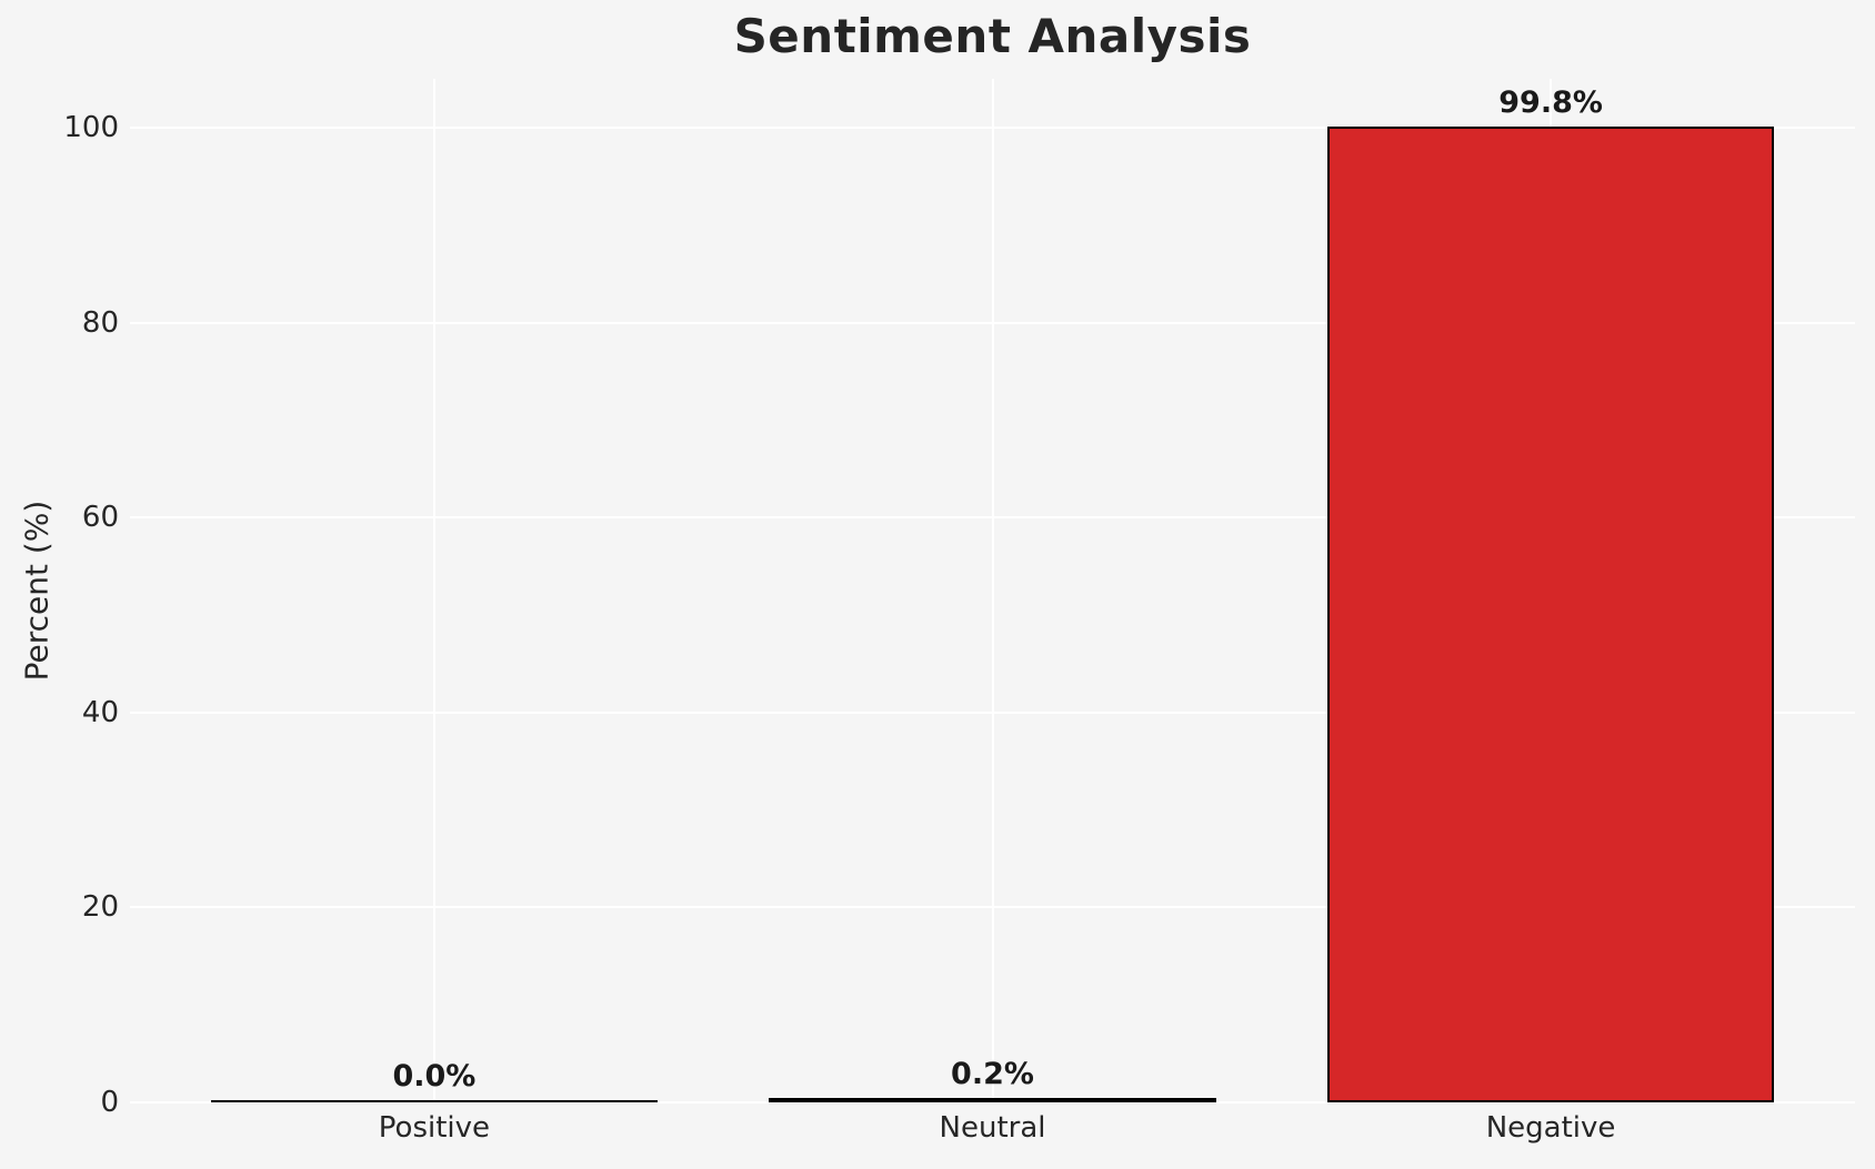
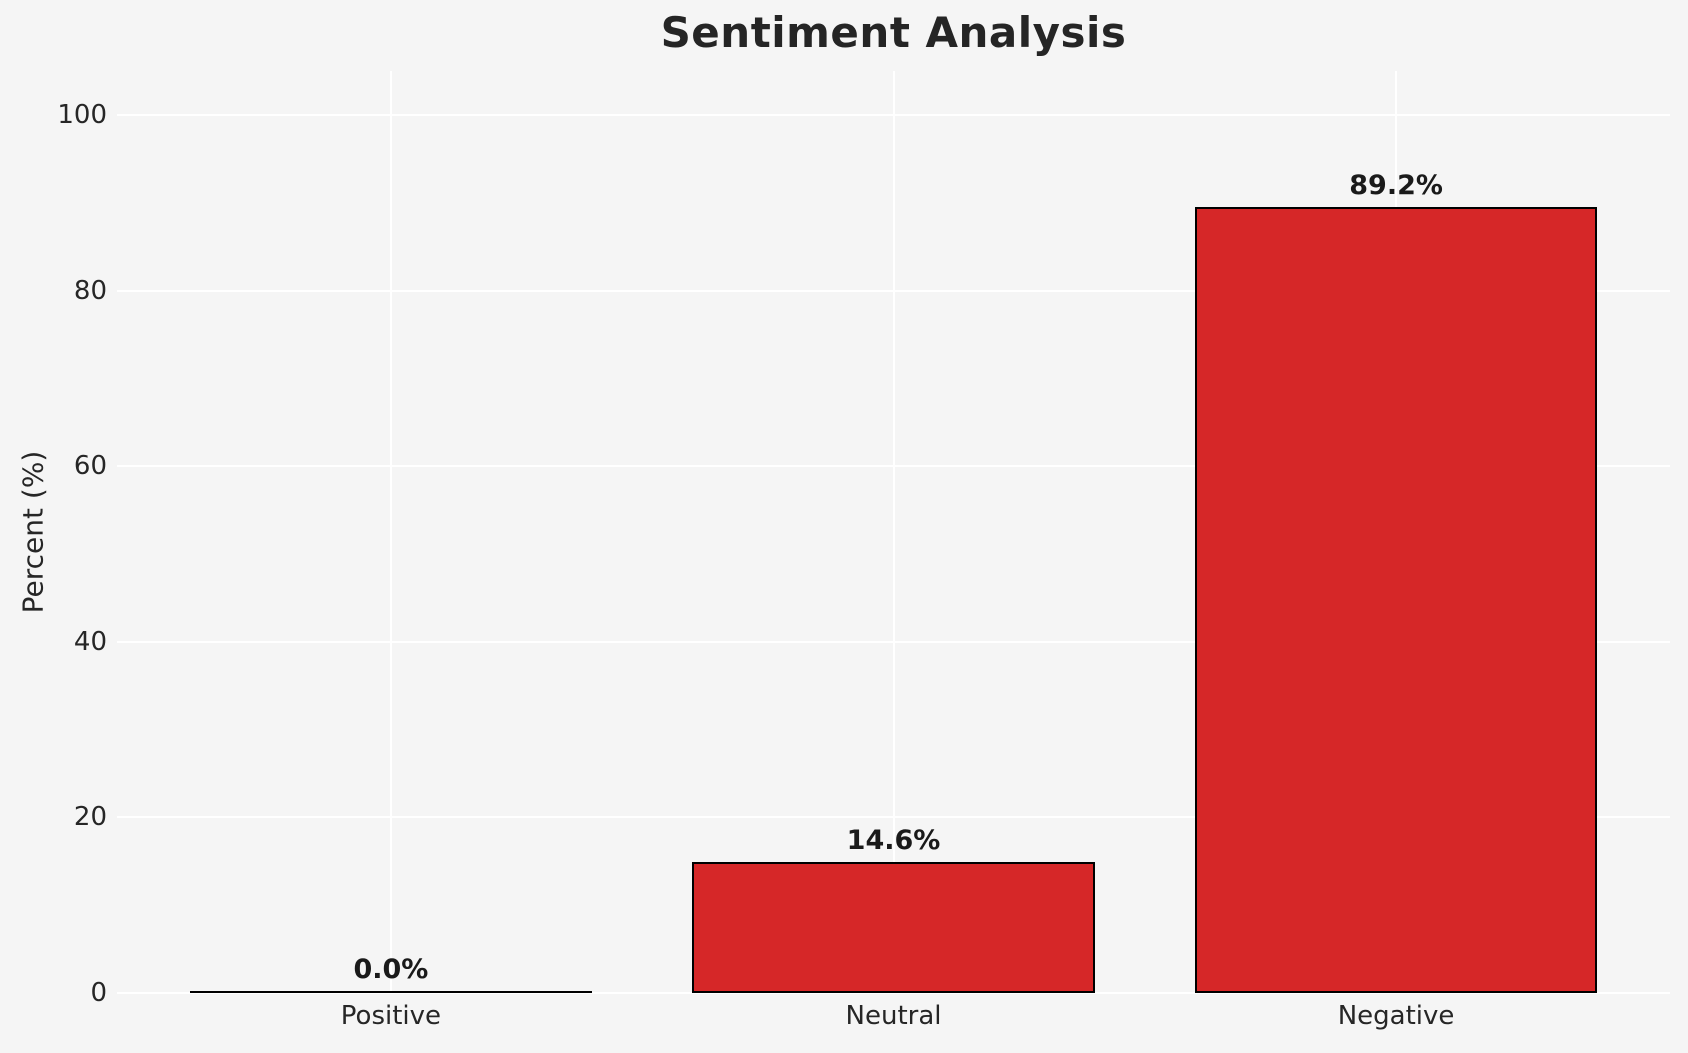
Neutral: 0.2% -> 14.6%
Negative: 99.8% -> 89.2%
